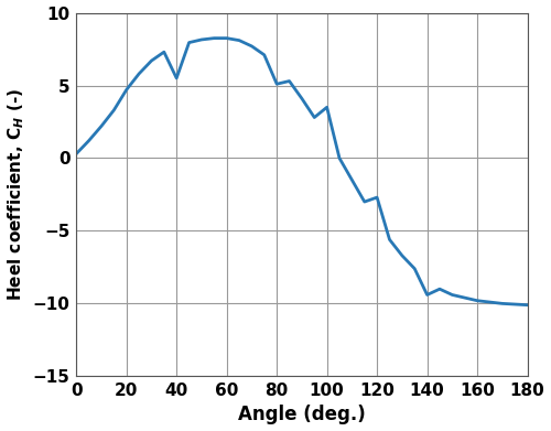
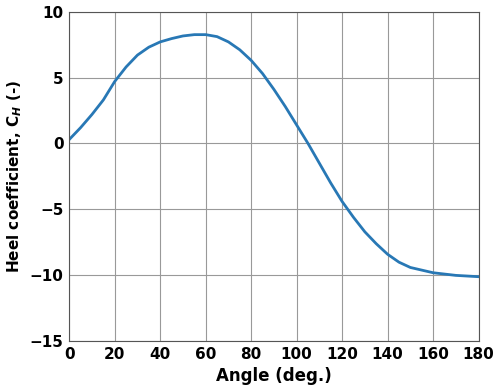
40: 5.5 -> 7.7
80: 5.1 -> 6.3
100: 3.5 -> 1.4
120: -2.7 -> -4.4
140: -9.4 -> -8.4
